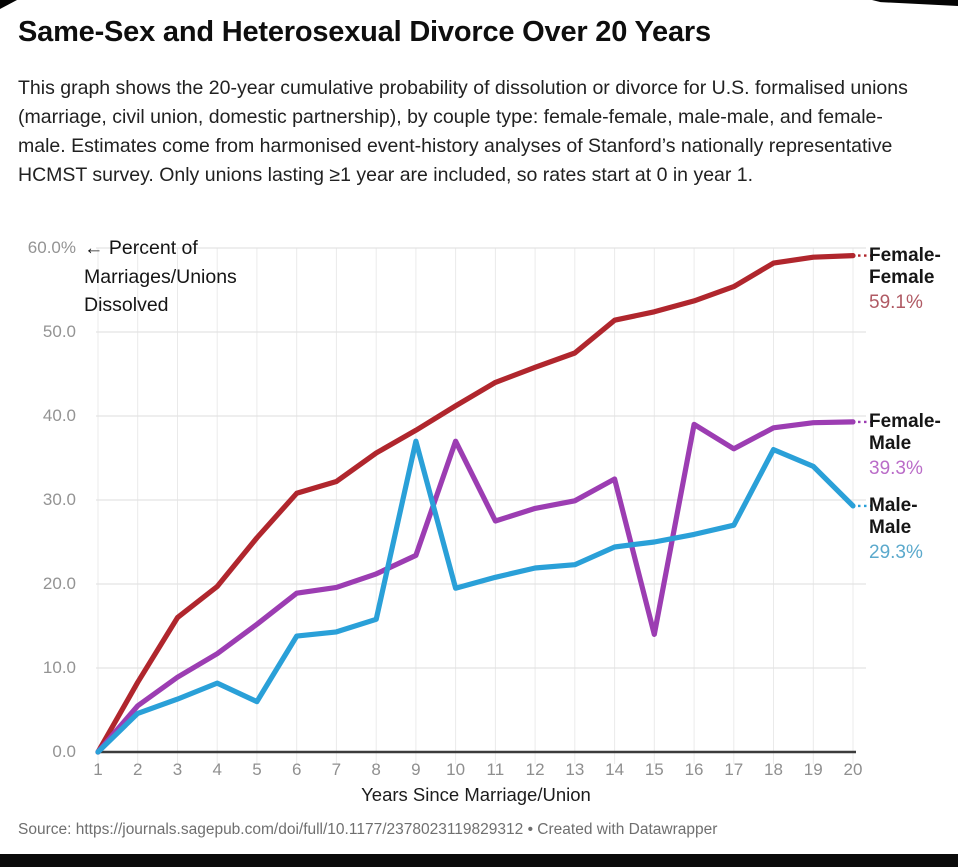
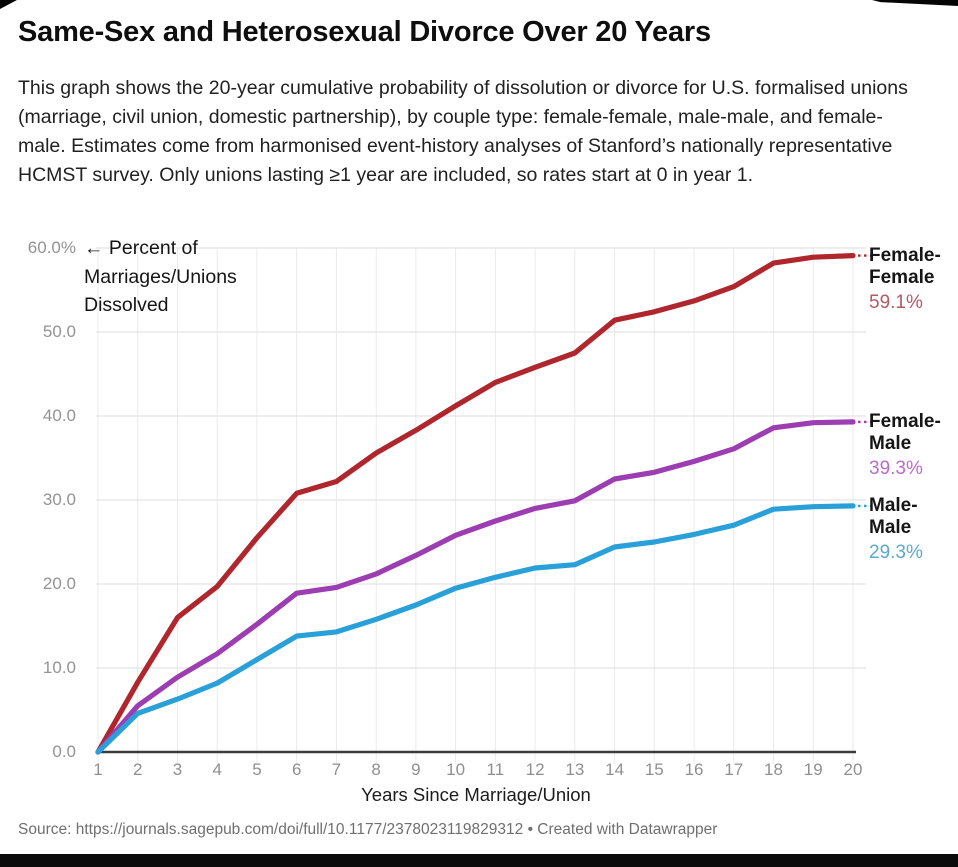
Male-Male/5: 6% -> 11%
Male-Male/9: 37% -> 18%
Female-Male/10: 37% -> 26%
Female-Male/15: 14% -> 33%
Female-Male/16: 39% -> 35%
Male-Male/18: 36% -> 29%
Male-Male/19: 34% -> 29%
